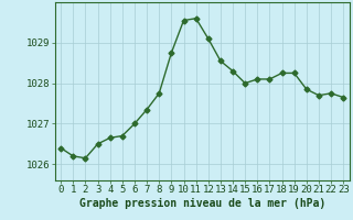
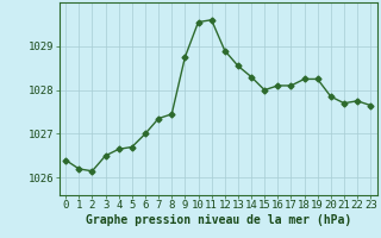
8: 1027.75 -> 1027.45
12: 1029.10 -> 1028.90
